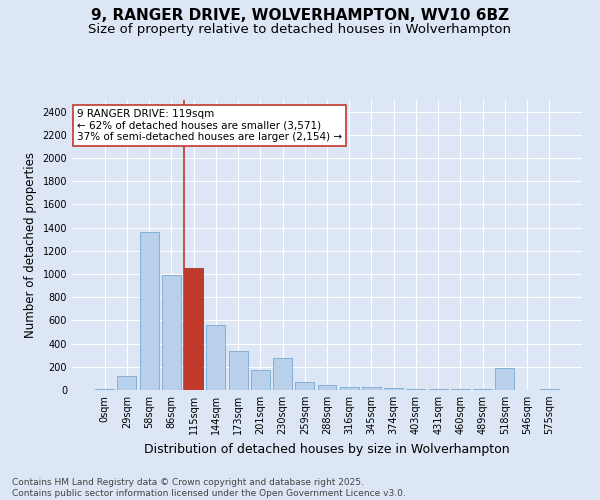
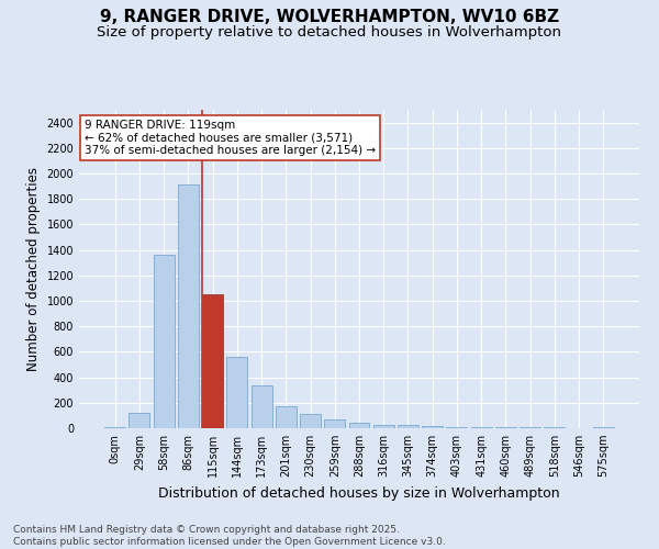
86sqm: 990 -> 1910
230sqm: 280 -> 120
518sqm: 190 -> 0
